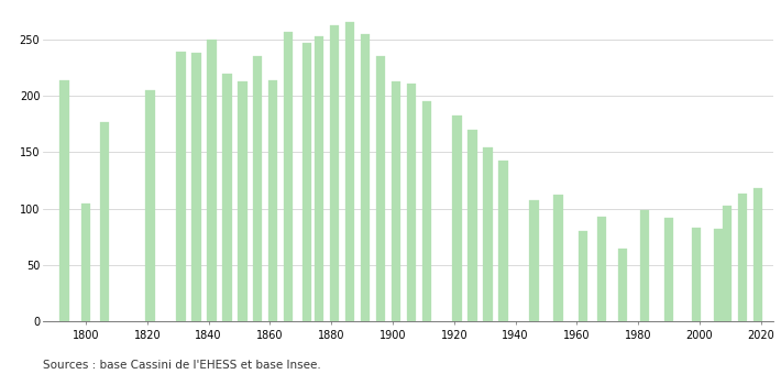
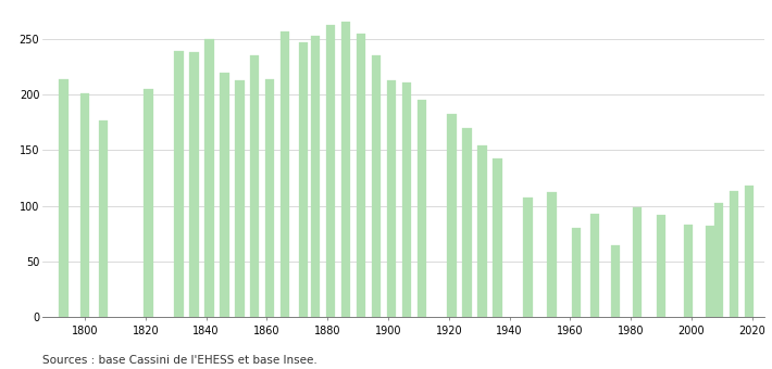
1800: 105 -> 201
